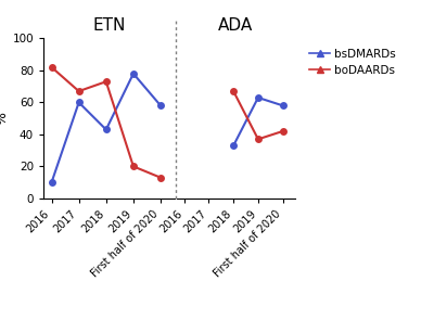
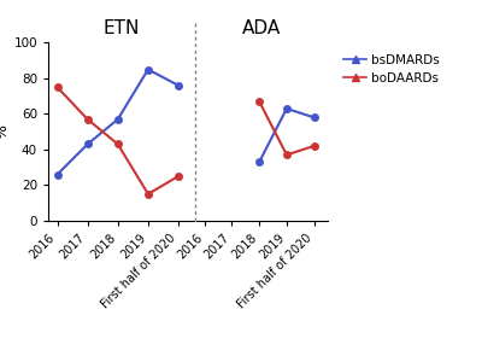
ETN/bsDMARDs/2016: 10 -> 26
ETN/boDAARDs/2016: 82 -> 75
ETN/bsDMARDs/2017: 60 -> 43
ETN/boDAARDs/2017: 67 -> 57
ETN/bsDMARDs/2018: 43 -> 57
ETN/boDAARDs/2018: 73 -> 43
ETN/bsDMARDs/2019: 78 -> 85
ETN/boDAARDs/2019: 20 -> 15
ETN/bsDMARDs/First half of 2020: 58 -> 76
ETN/boDAARDs/First half of 2020: 13 -> 25
